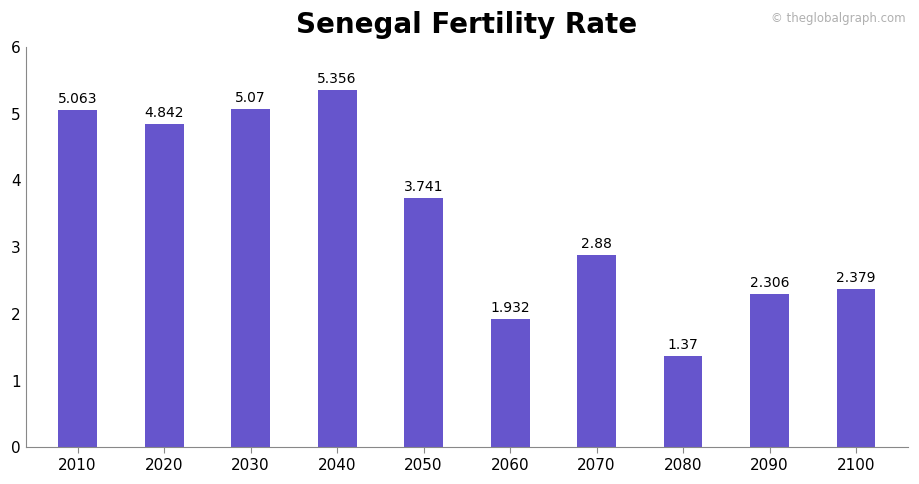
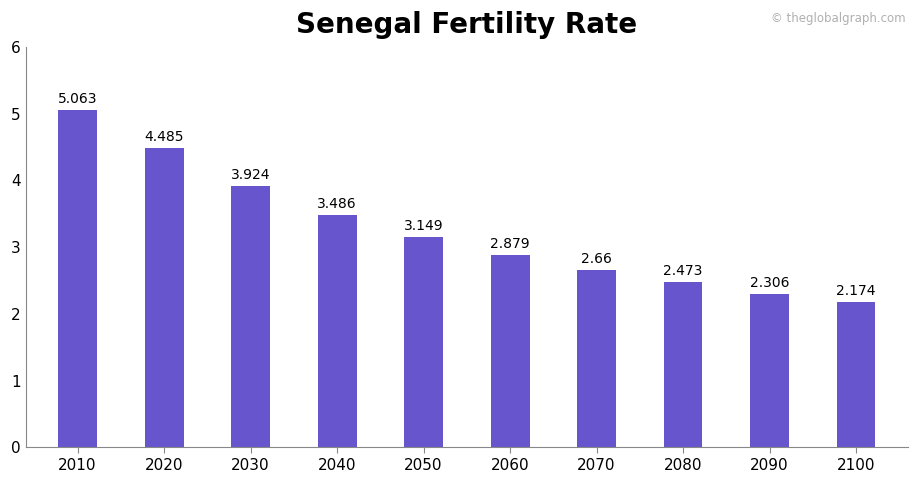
2020: 4.842 -> 4.485
2030: 5.07 -> 3.924
2040: 5.356 -> 3.486
2050: 3.741 -> 3.149
2060: 1.932 -> 2.879
2070: 2.88 -> 2.66
2080: 1.37 -> 2.473
2100: 2.379 -> 2.174
